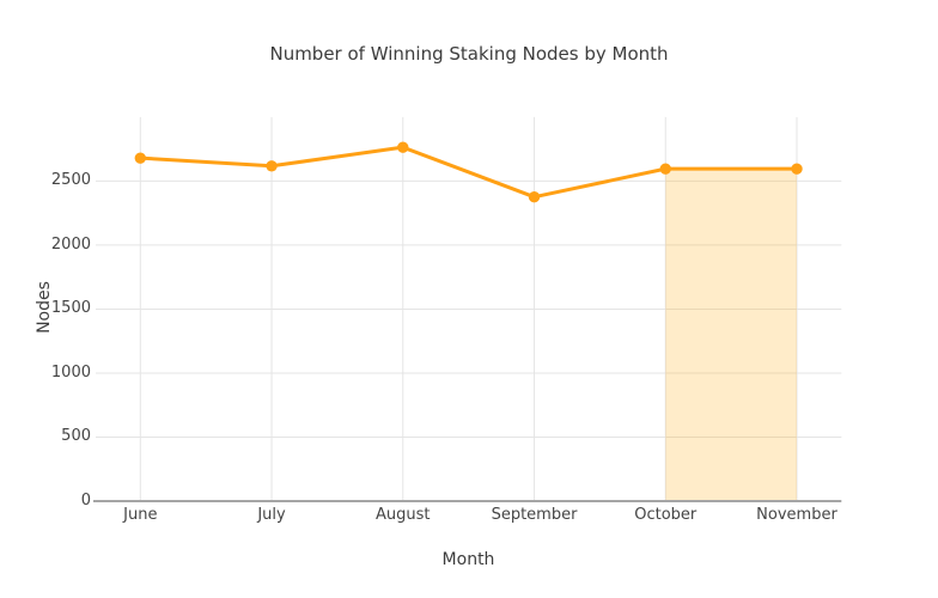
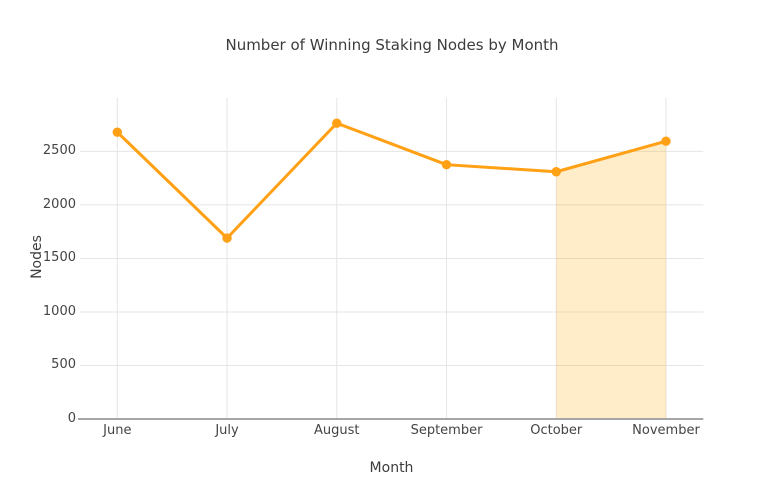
July: 2620 -> 1690
October: 2600 -> 2310
